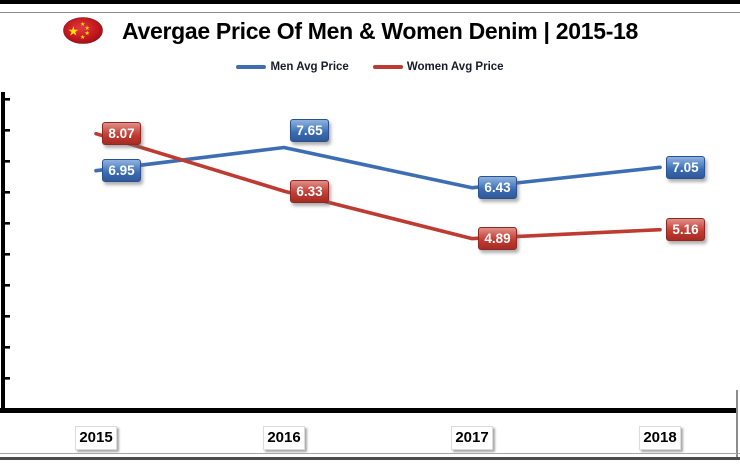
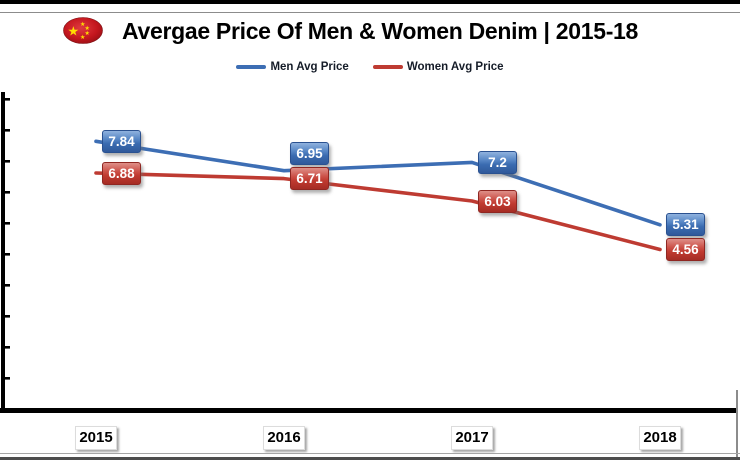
Men Avg Price/2015: 6.95 -> 7.84
Women Avg Price/2015: 8.07 -> 6.88
Men Avg Price/2016: 7.65 -> 6.95
Women Avg Price/2016: 6.33 -> 6.71
Men Avg Price/2017: 6.43 -> 7.2
Women Avg Price/2017: 4.89 -> 6.03
Men Avg Price/2018: 7.05 -> 5.31
Women Avg Price/2018: 5.16 -> 4.56
